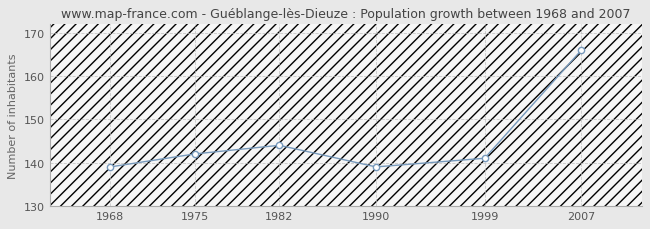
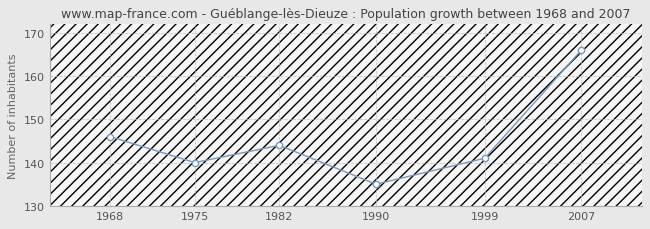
1968: 139 -> 146
1975: 142 -> 140
1990: 139 -> 135
